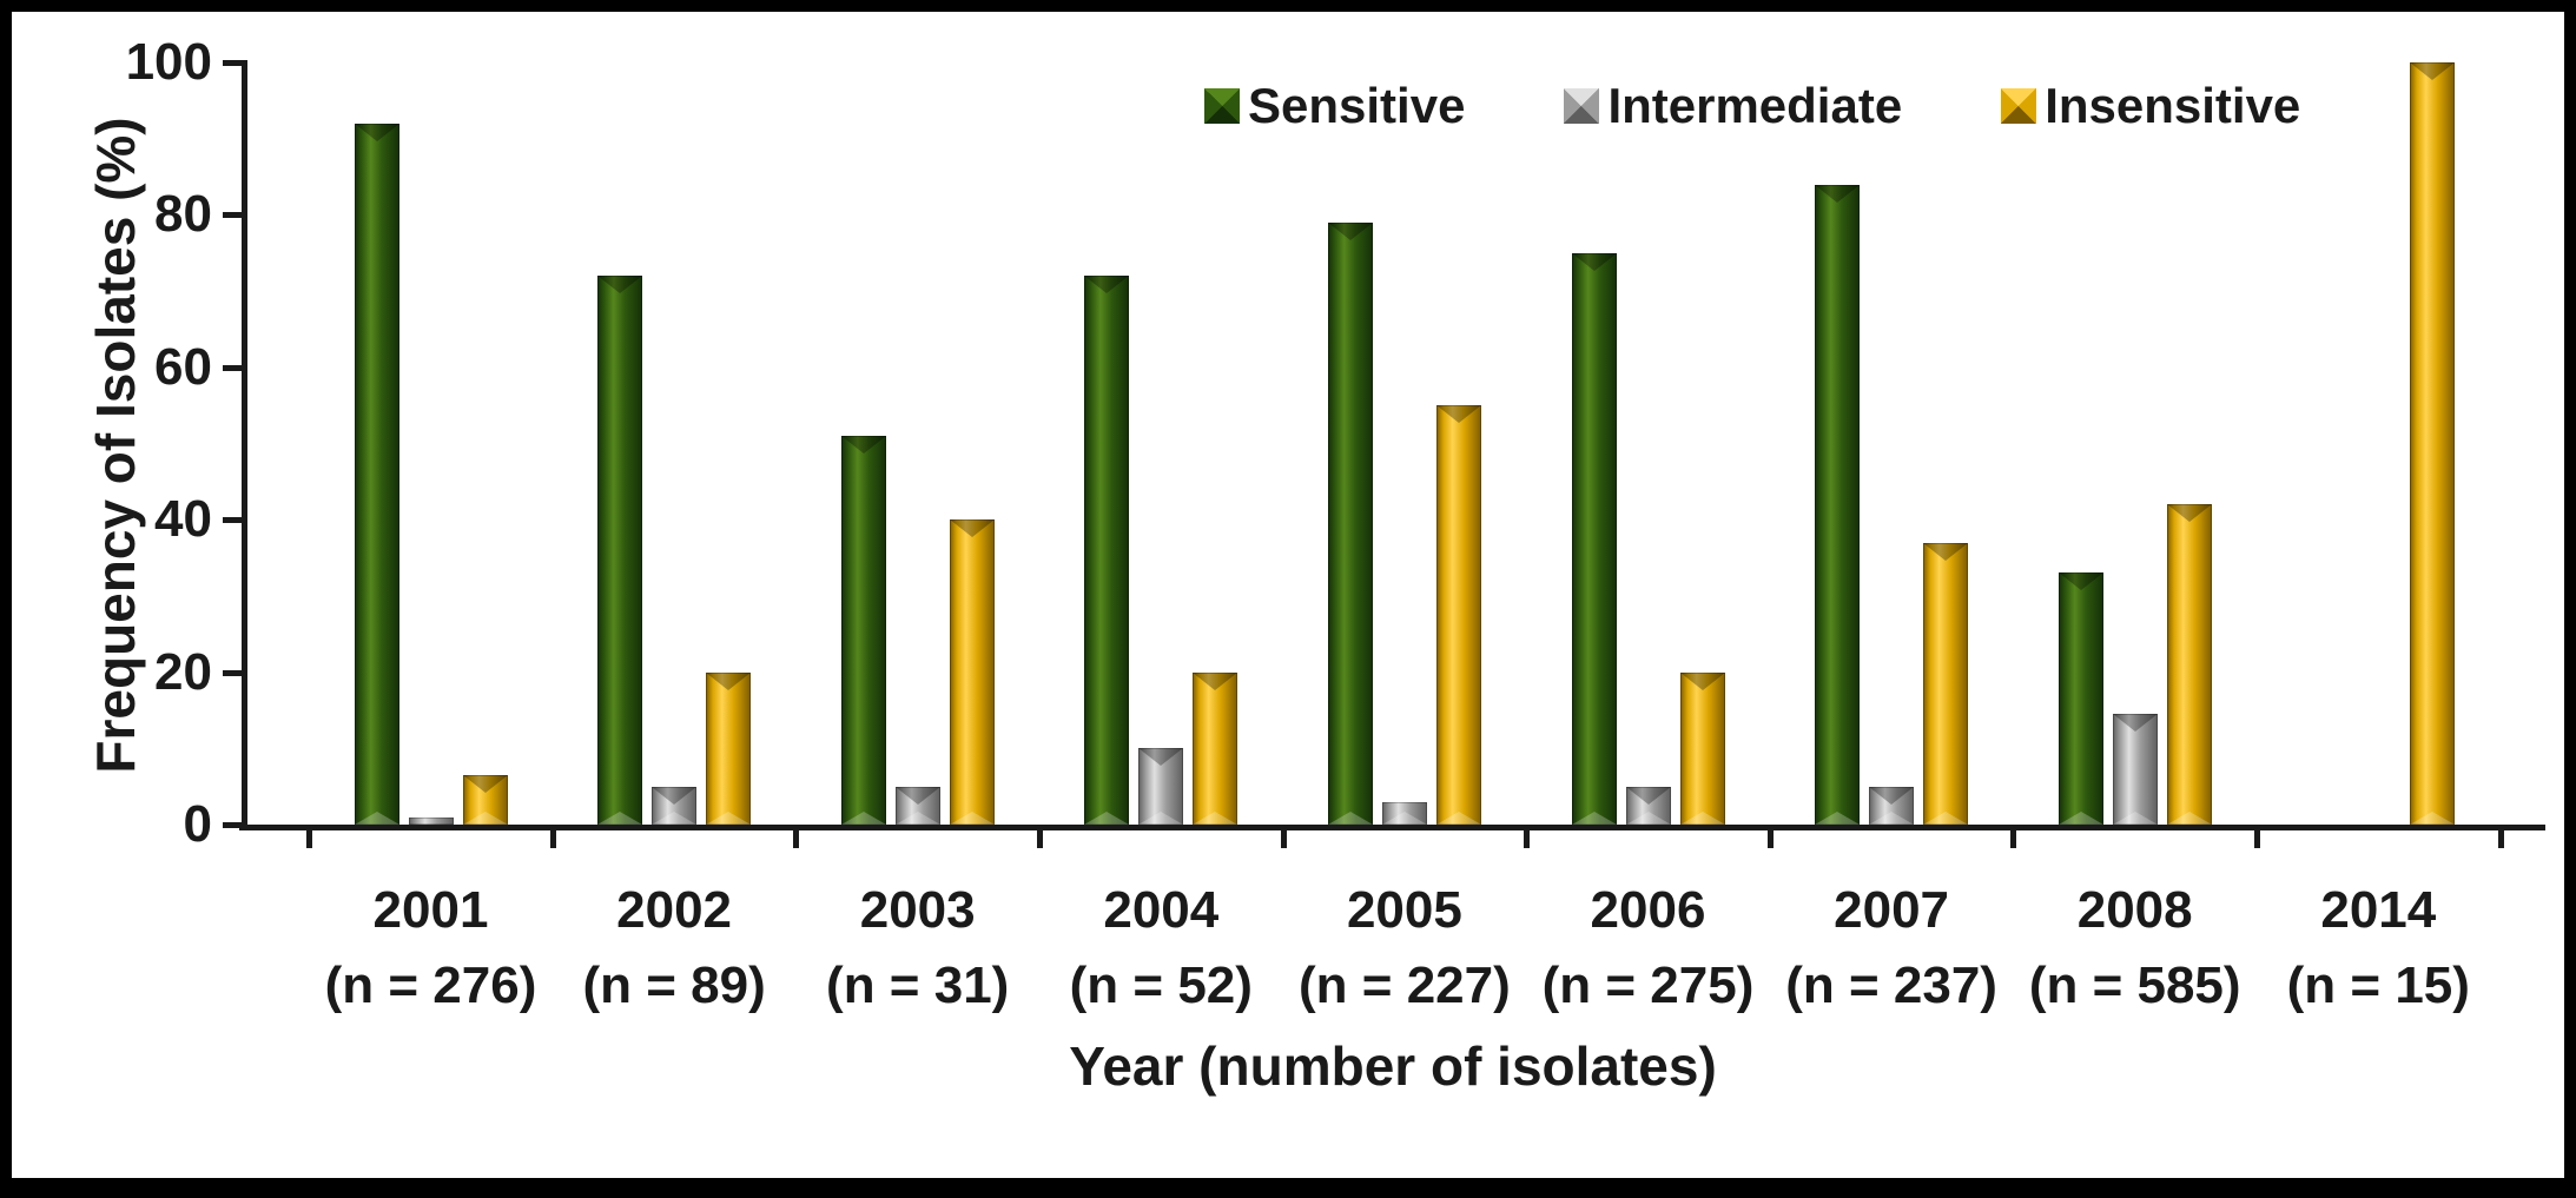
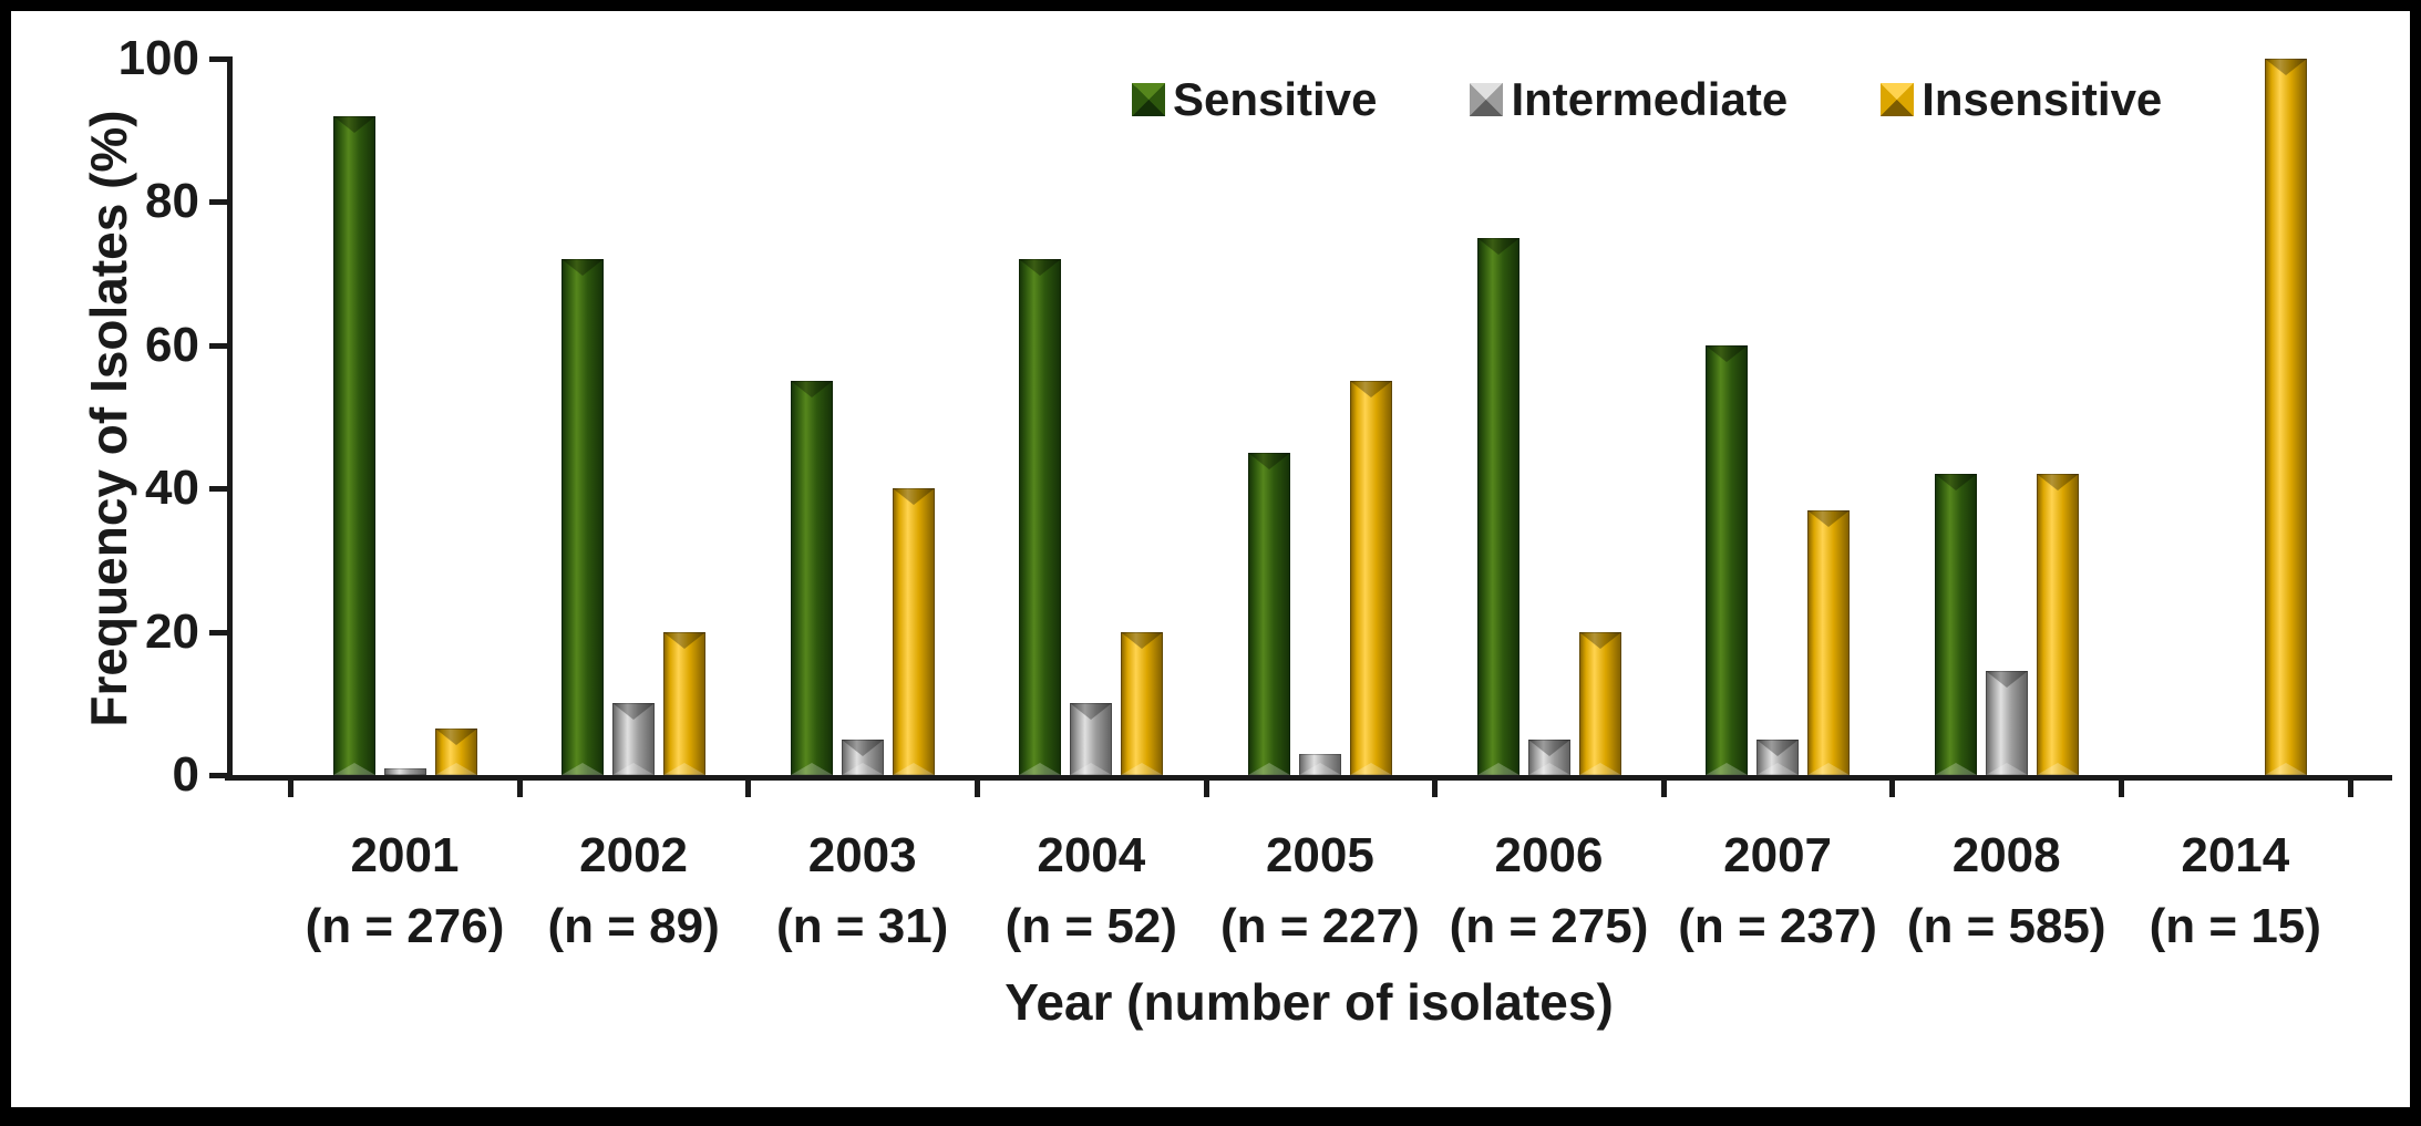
Intermediate/2002: 5 -> 10
Sensitive/2003: 51 -> 55
Sensitive/2005: 79 -> 45
Sensitive/2007: 84 -> 60
Sensitive/2008: 33 -> 42
